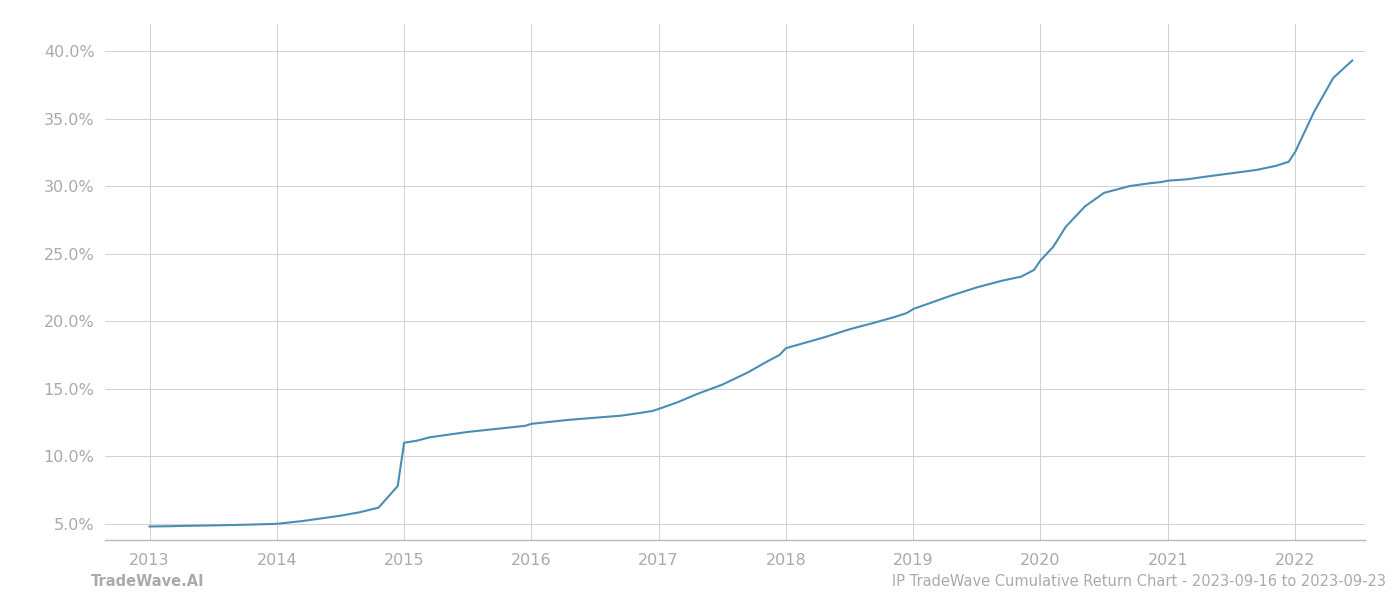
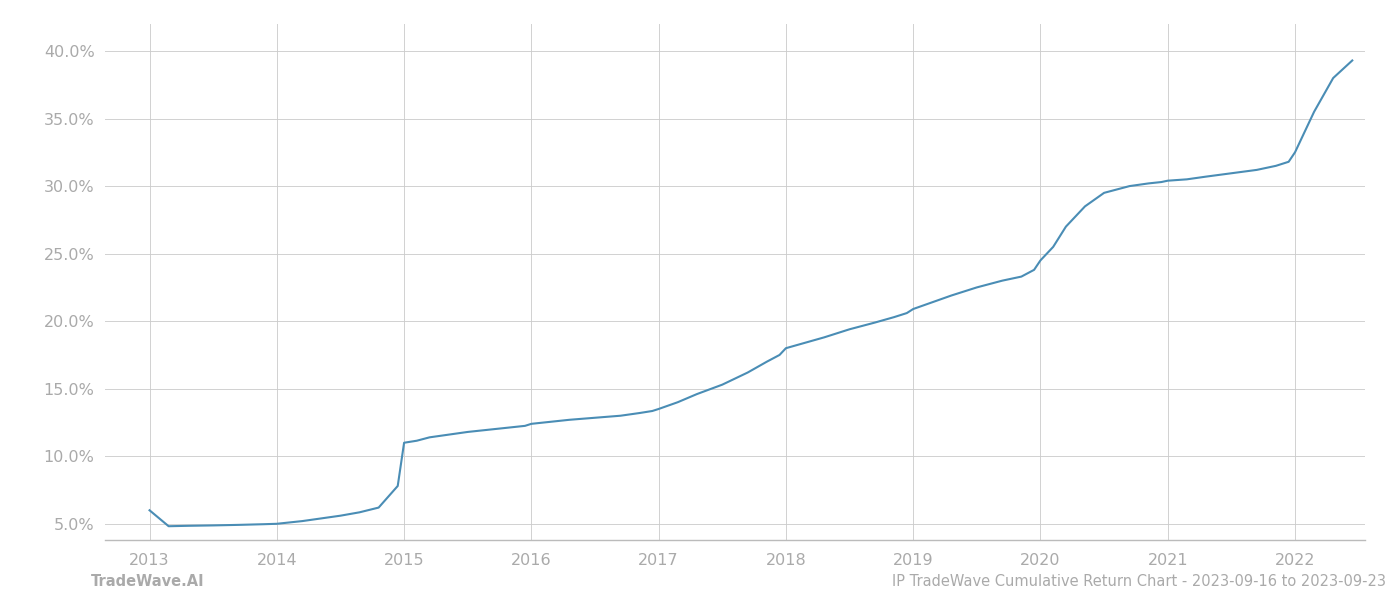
2013: 4.8% -> 6.0%
